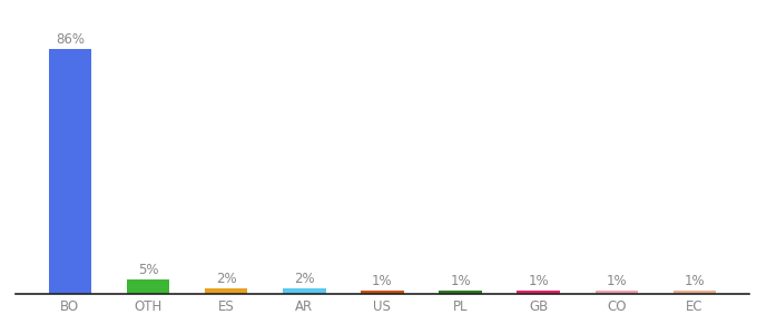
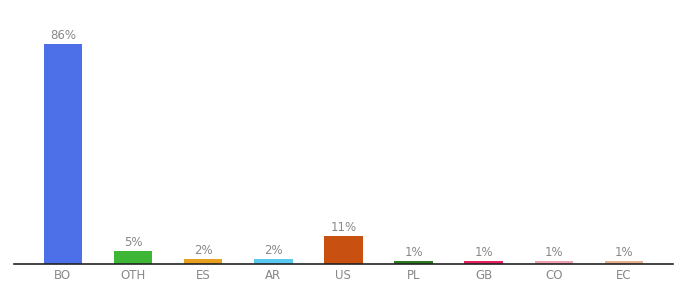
US: 1% -> 11%
